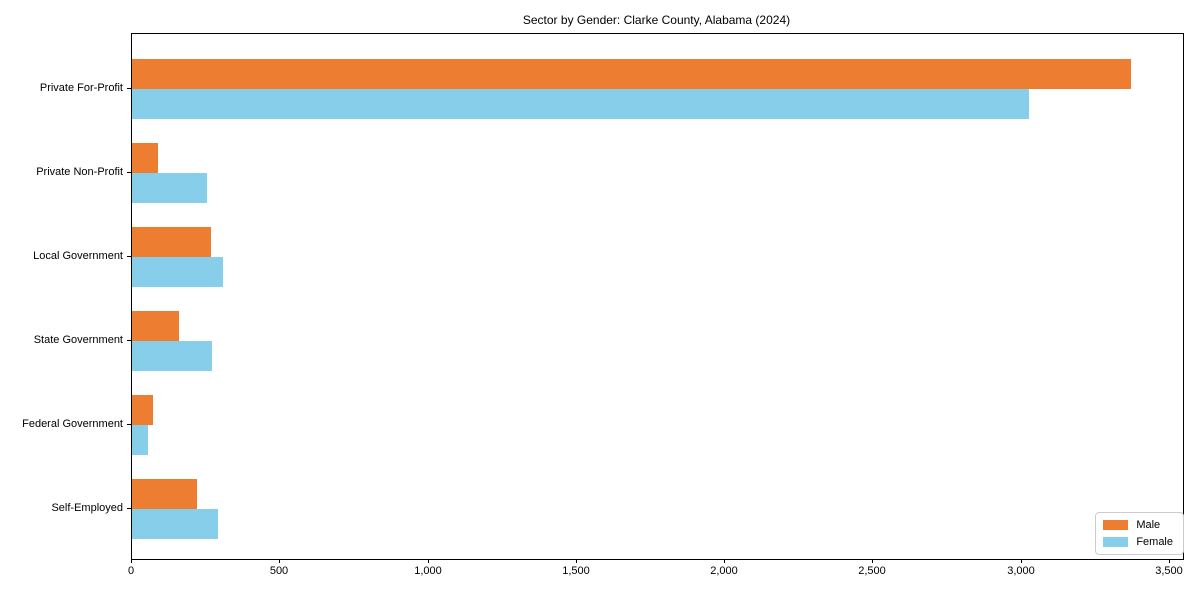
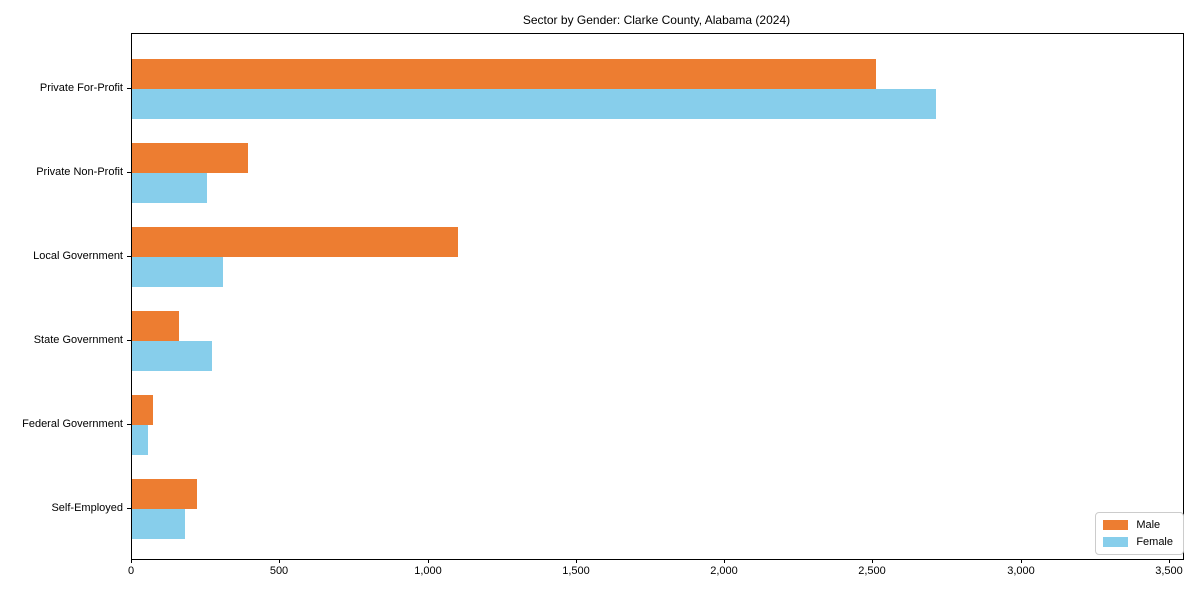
Male/Private For-Profit: 3370 -> 2510
Female/Private For-Profit: 3020 -> 2710
Male/Private Non-Profit: 90 -> 390
Male/Local Government: 270 -> 1100
Female/Self-Employed: 290 -> 180
